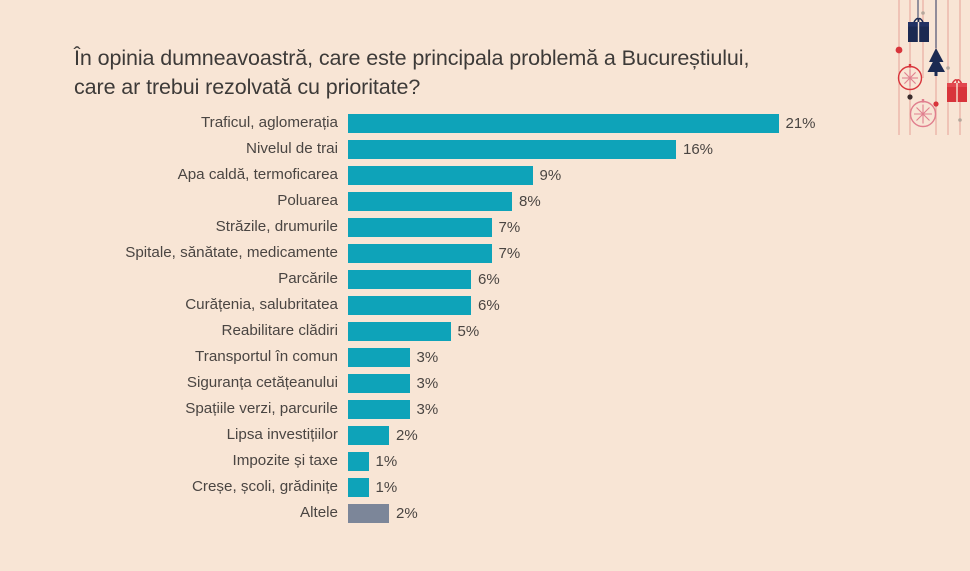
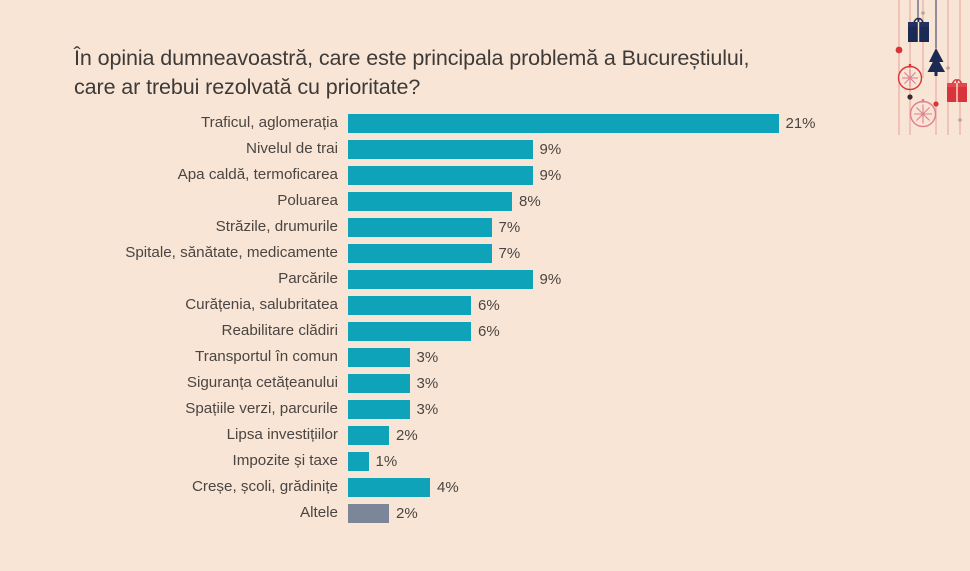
Nivelul de trai: 16% -> 9%
Parcările: 6% -> 9%
Reabilitare clădiri: 5% -> 6%
Creșe, școli, grădinițe: 1% -> 4%
